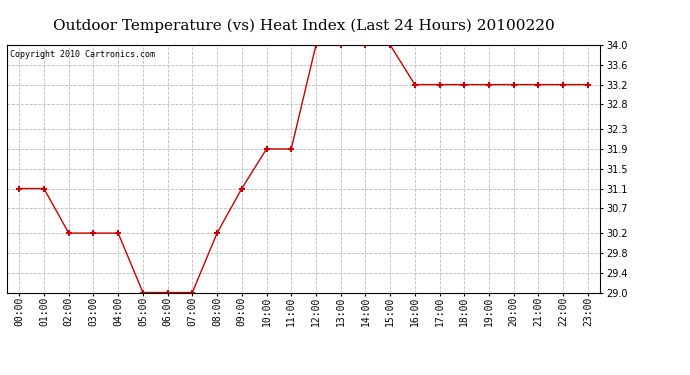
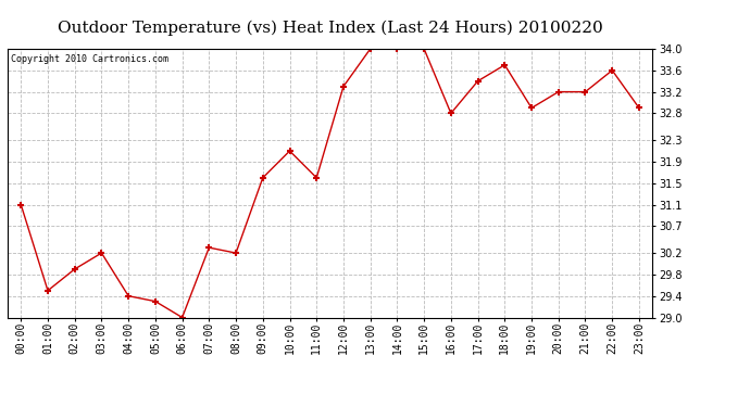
01:00: 31.1 -> 29.5
02:00: 30.2 -> 29.9
04:00: 30.2 -> 29.4
05:00: 29.0 -> 29.3
07:00: 29.0 -> 30.3
09:00: 31.1 -> 31.6
10:00: 31.9 -> 32.1
11:00: 31.9 -> 31.6
12:00: 34.0 -> 33.3
16:00: 33.2 -> 32.8
17:00: 33.2 -> 33.4
18:00: 33.2 -> 33.7
19:00: 33.2 -> 32.9
22:00: 33.2 -> 33.6
23:00: 33.2 -> 32.9
